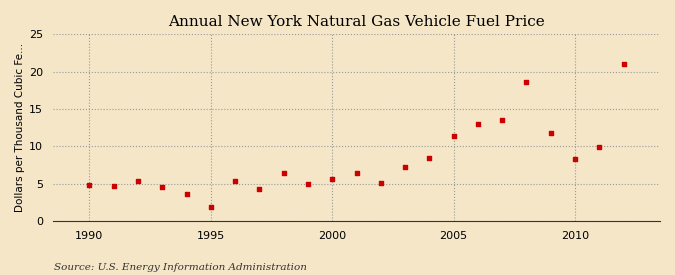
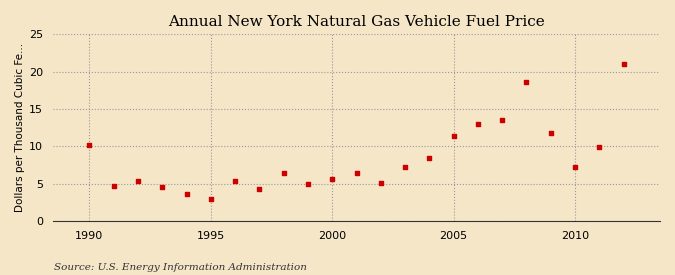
1990: 4.8 -> 10.2
1995: 1.9 -> 3.0
2010: 8.3 -> 7.2
